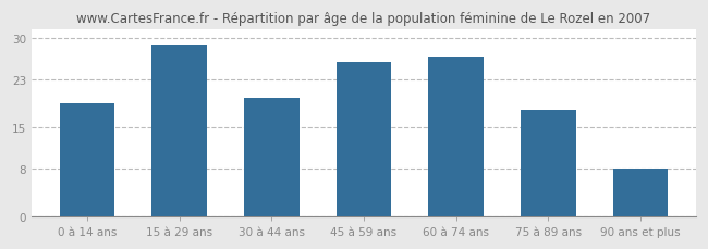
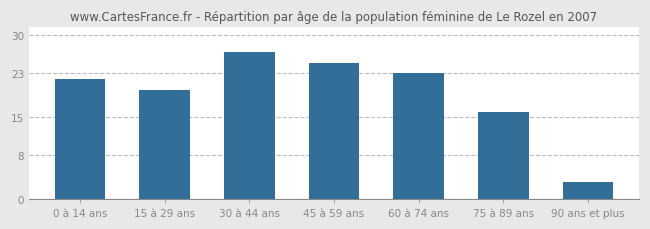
0 à 14 ans: 19 -> 22
15 à 29 ans: 29 -> 20
30 à 44 ans: 20 -> 27
45 à 59 ans: 26 -> 25
60 à 74 ans: 27 -> 23
75 à 89 ans: 18 -> 16
90 ans et plus: 8 -> 3
